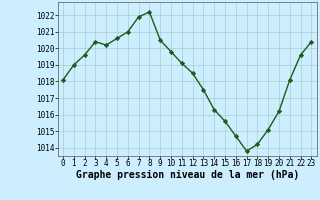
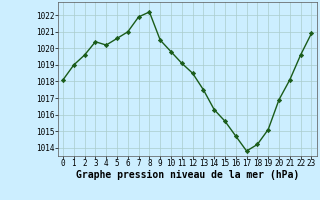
20: 1016.2 -> 1016.9
23: 1020.4 -> 1020.9
